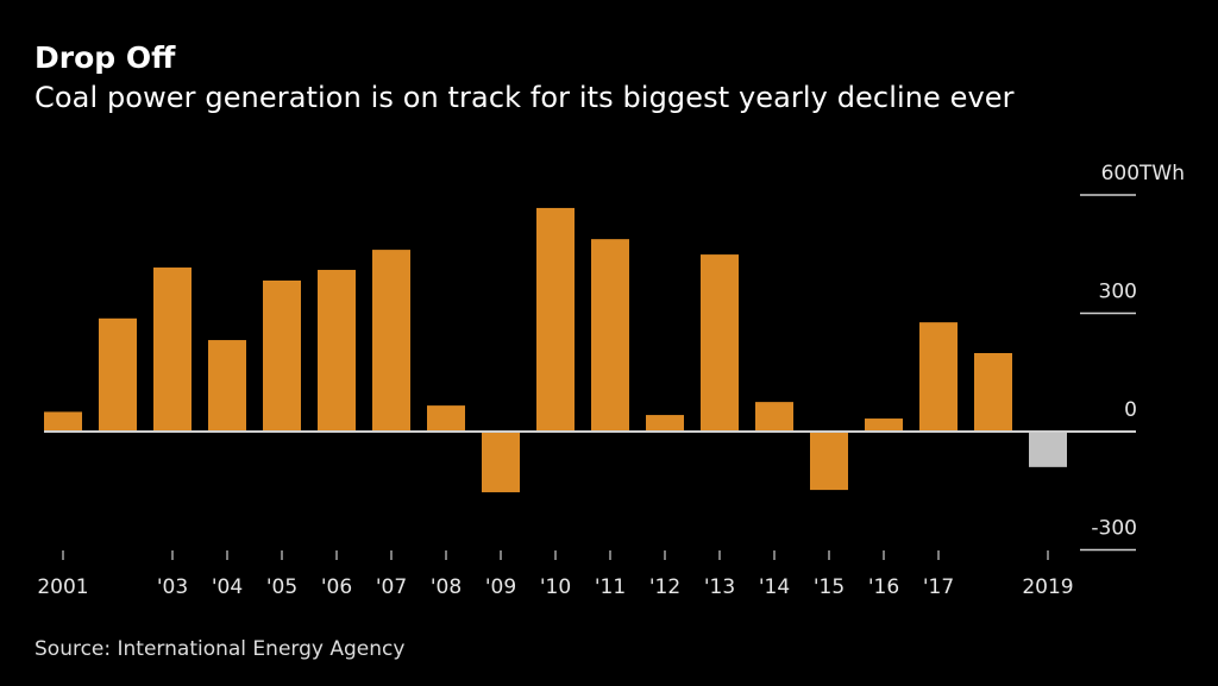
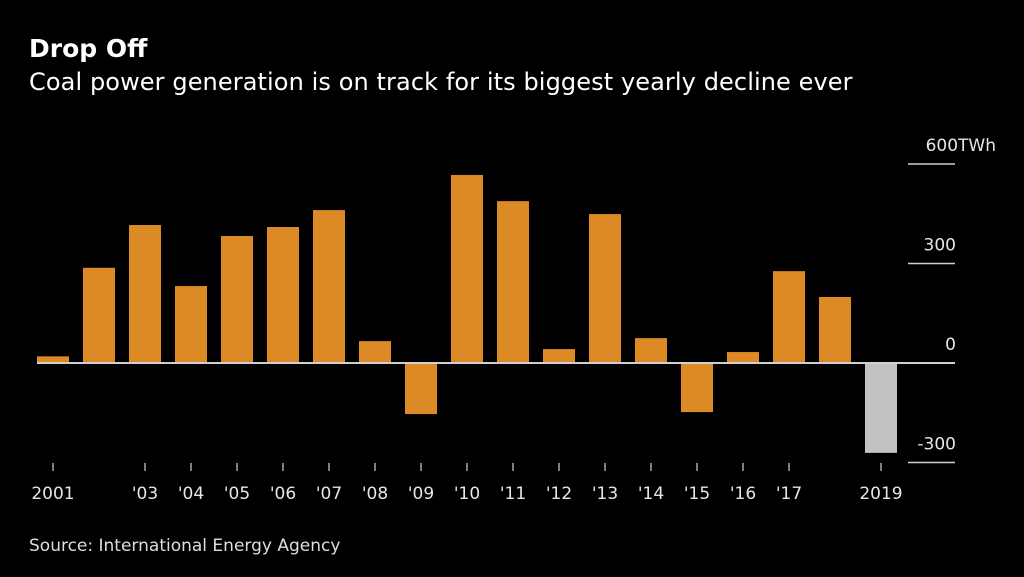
2001: 50 -> 20
2019: -90 -> -270
